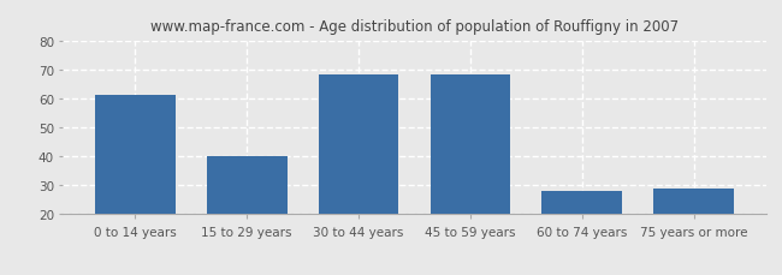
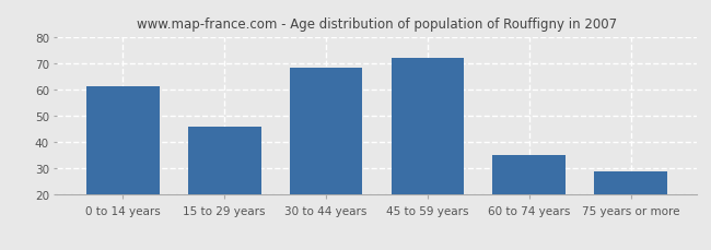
15 to 29 years: 40 -> 46
45 to 59 years: 68 -> 72
60 to 74 years: 28 -> 35
